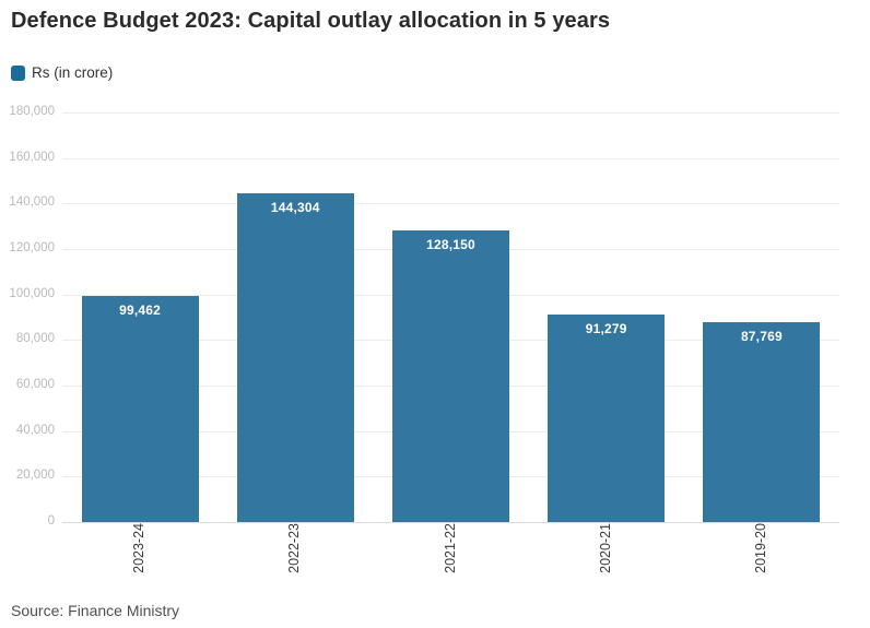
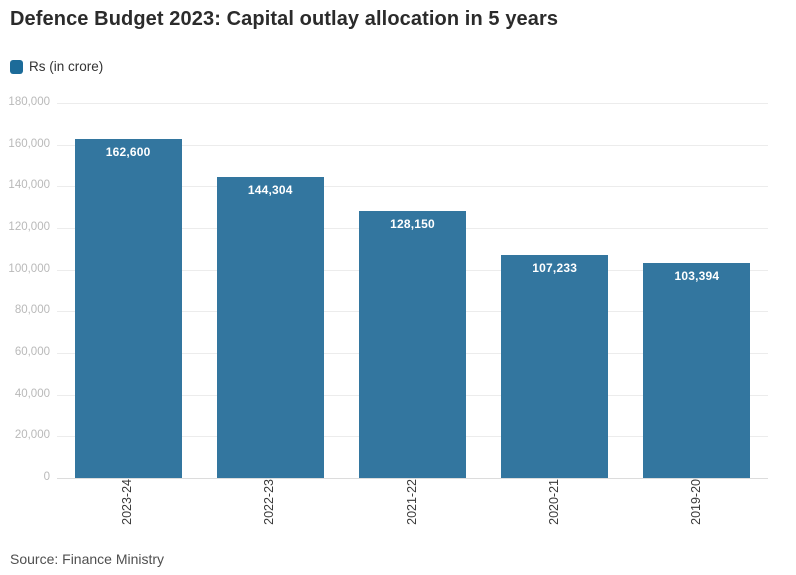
2023-24: 99,462 -> 162,600
2020-21: 91,279 -> 107,233
2019-20: 87,769 -> 103,394
